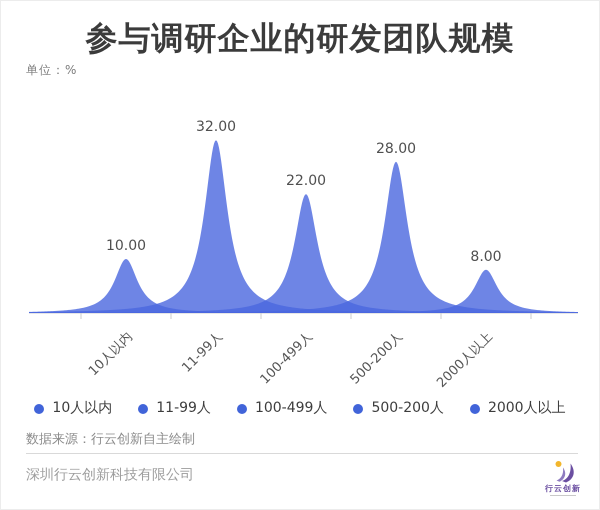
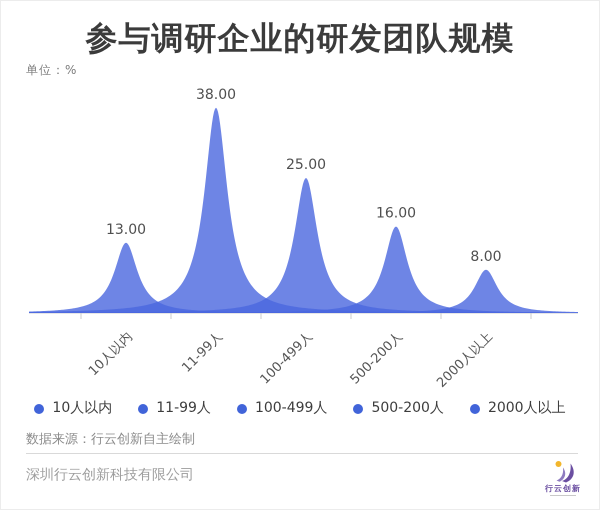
10人以内: 10.00 -> 13.00
11-99人: 32.00 -> 38.00
100-499人: 22.00 -> 25.00
500-200人: 28.00 -> 16.00
